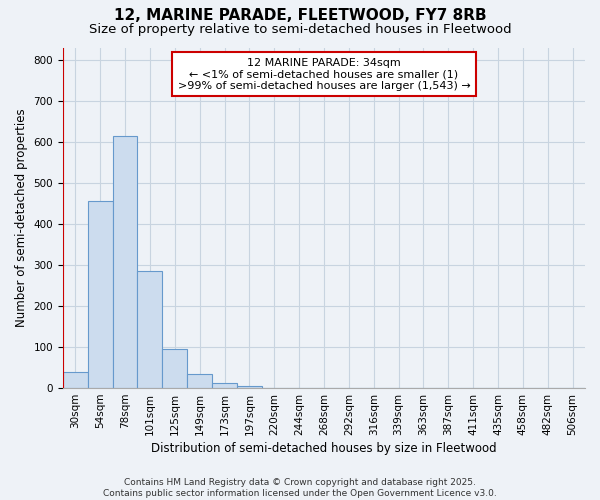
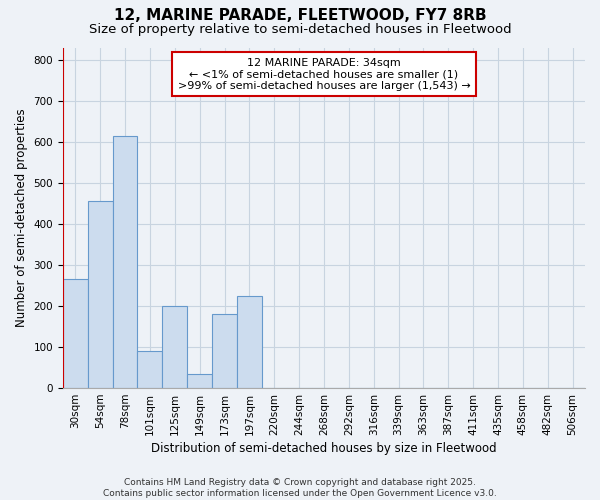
30sqm: 40 -> 265
101sqm: 285 -> 90
125sqm: 95 -> 200
173sqm: 13 -> 180
197sqm: 6 -> 225
